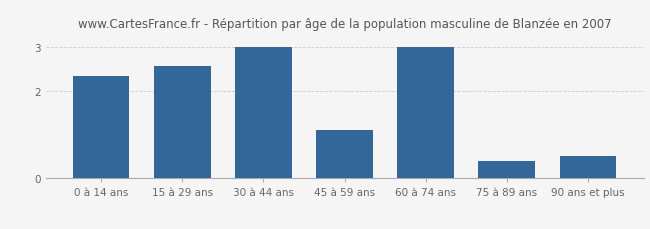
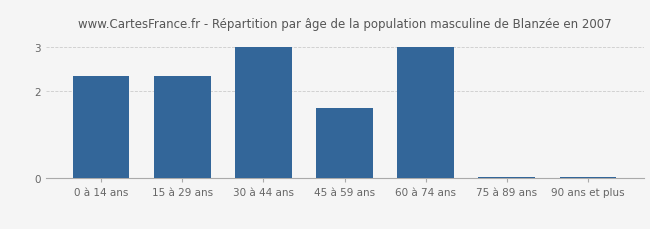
15 à 29 ans: 2.55 -> 2.33
45 à 59 ans: 1.10 -> 1.60
75 à 89 ans: 0.40 -> 0.03
90 ans et plus: 0.50 -> 0.03
